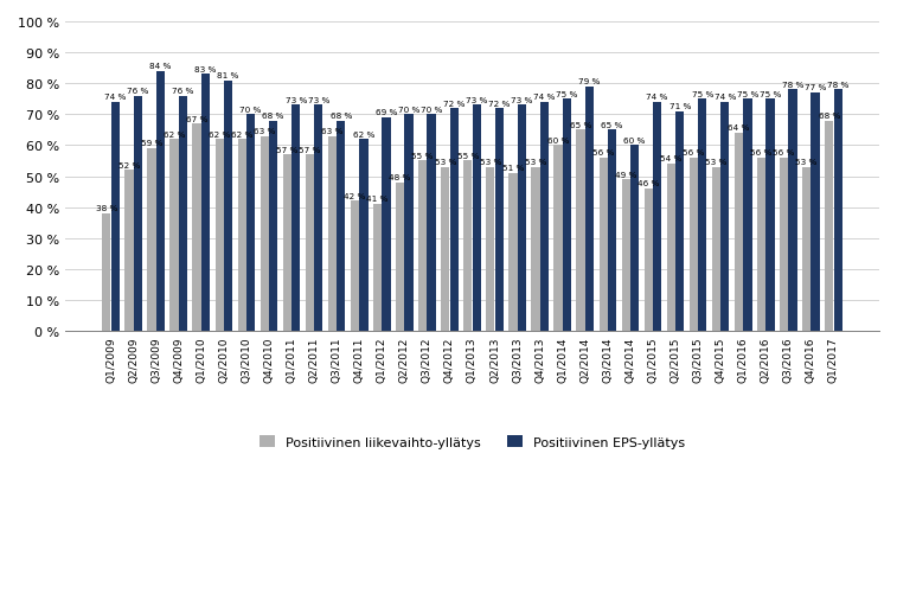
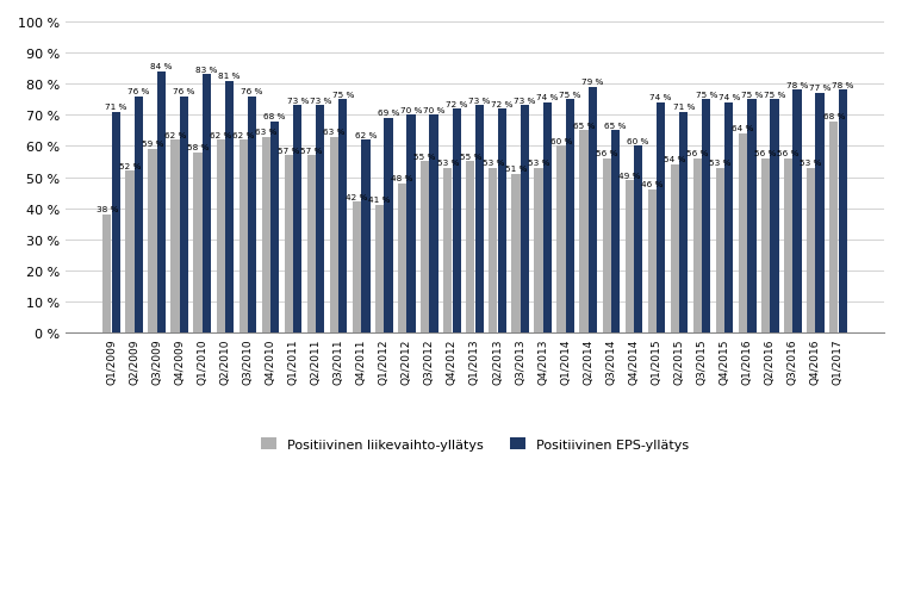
Positiivinen EPS-yllätys/Q1/2009: 74 -> 71
Positiivinen liikevaihto-yllätys/Q1/2010: 67 -> 58
Positiivinen EPS-yllätys/Q3/2010: 70 -> 76
Positiivinen EPS-yllätys/Q3/2011: 68 -> 75
